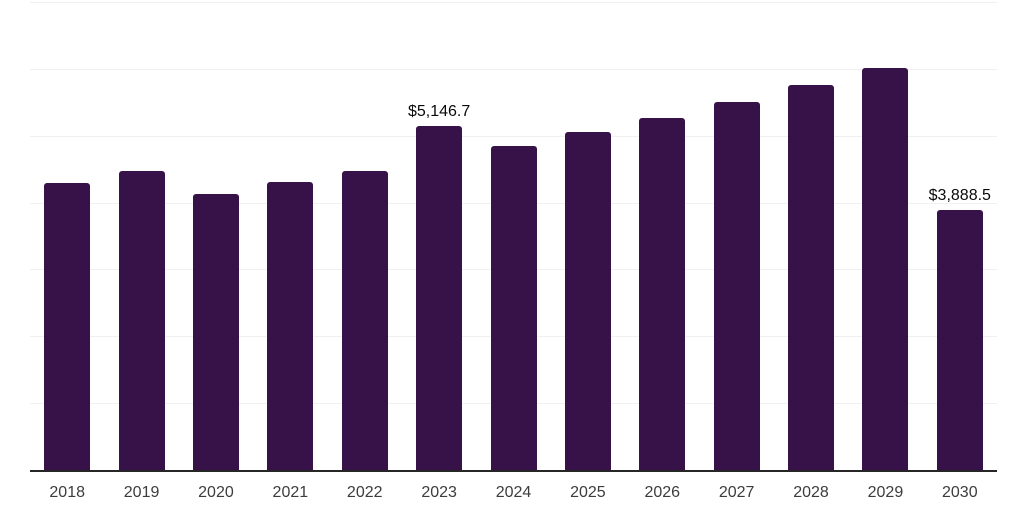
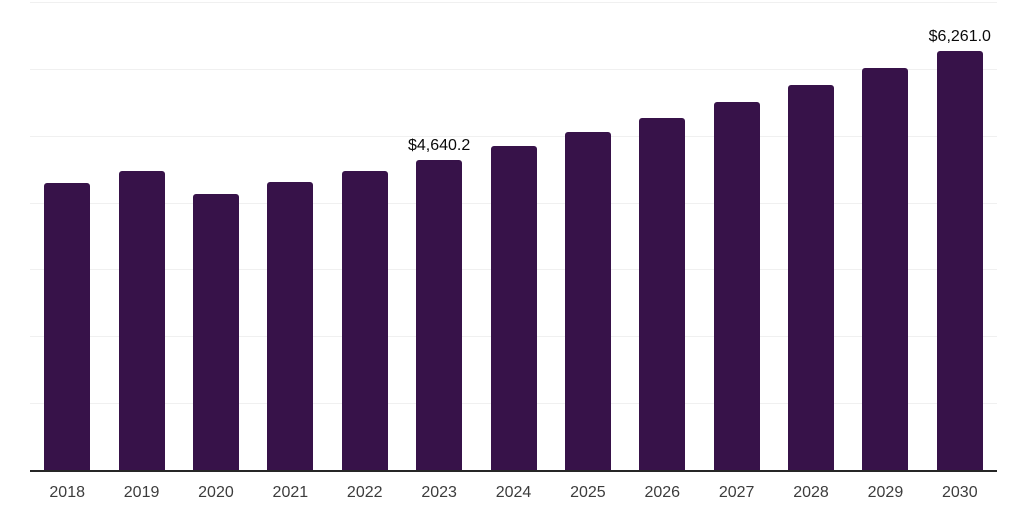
2023: $5,146.7 -> $4,640.2
2030: $3,888.5 -> $6,261.0
